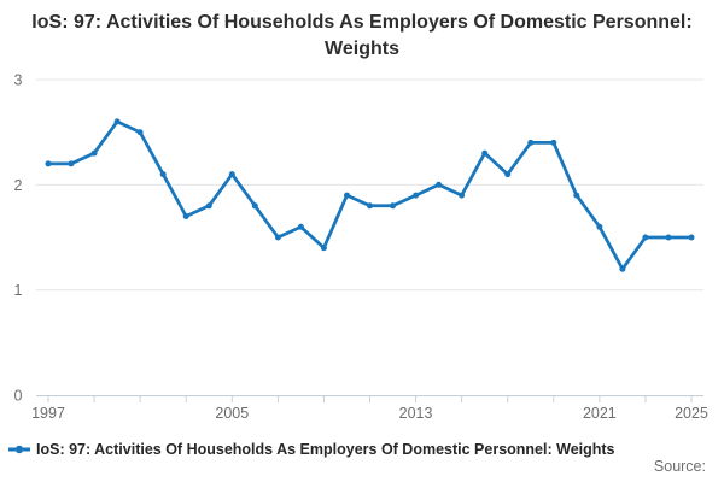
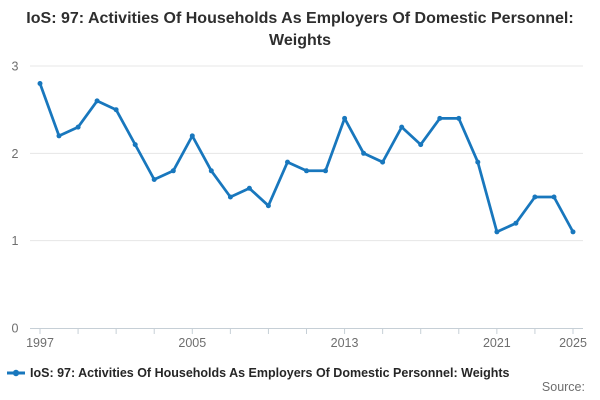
1997: 2.2 -> 2.8
2005: 2.1 -> 2.2
2013: 1.9 -> 2.4
2021: 1.6 -> 1.1
2025: 1.5 -> 1.1
